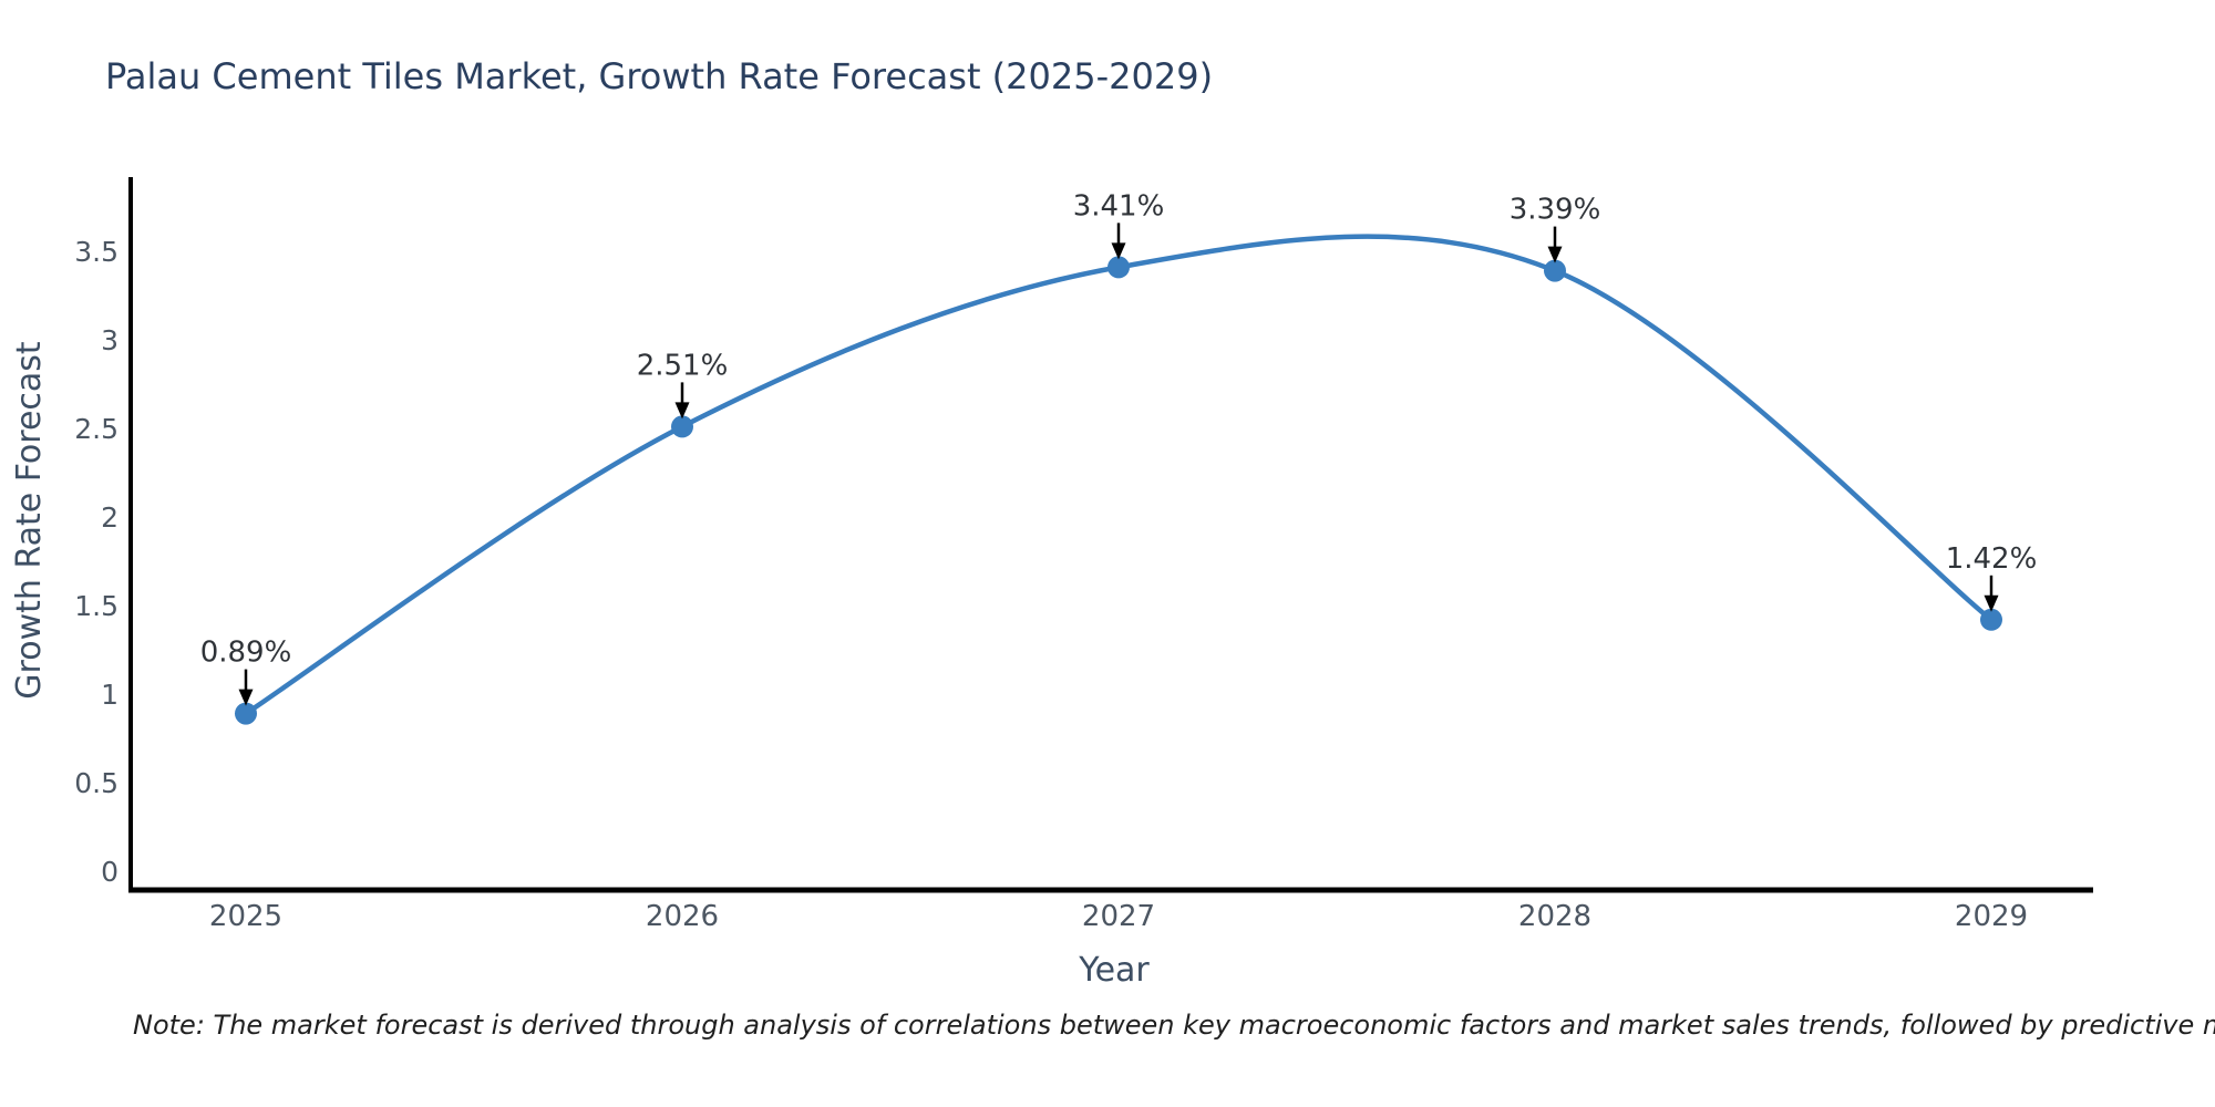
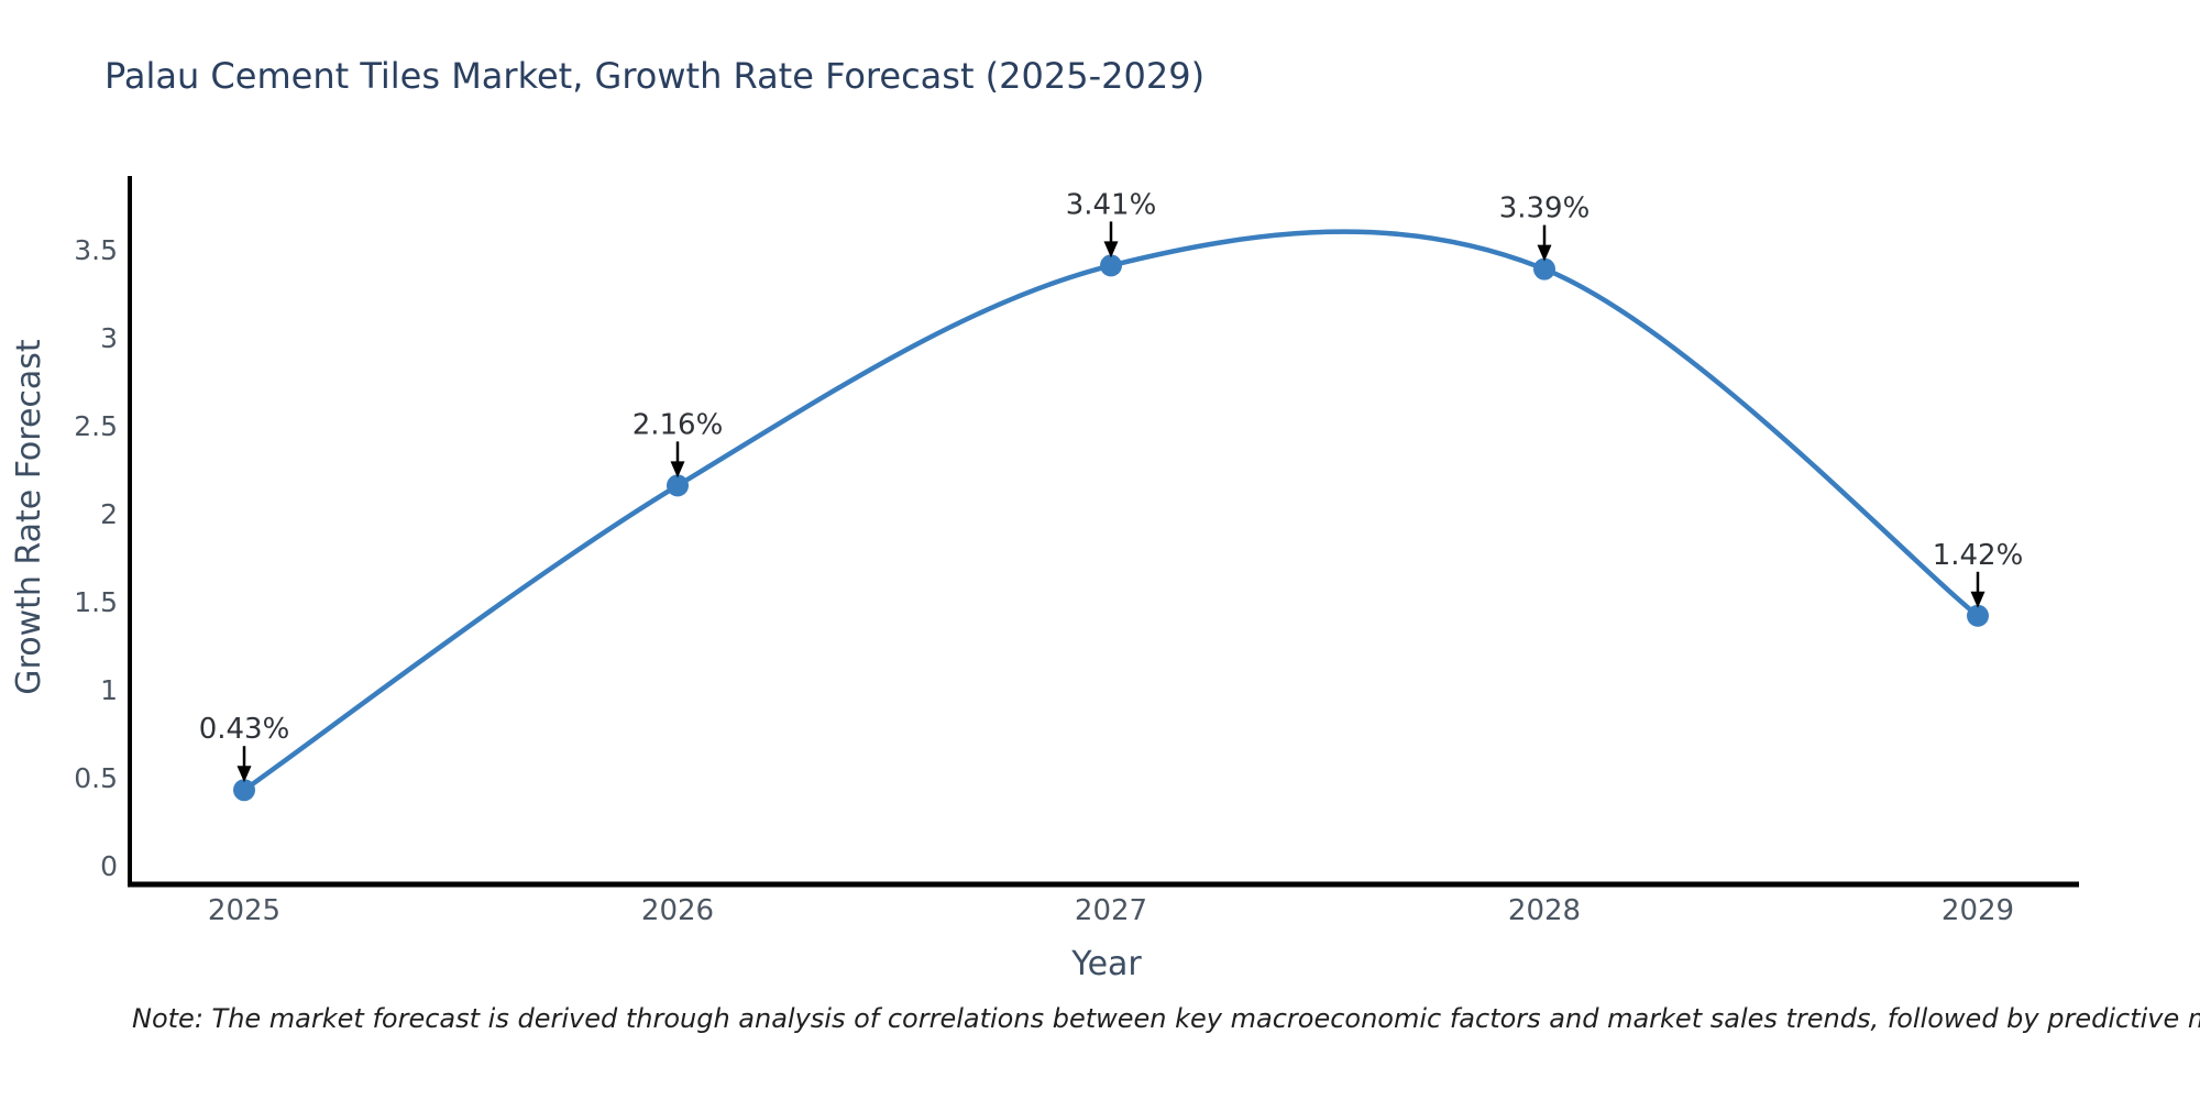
2025: 0.89% -> 0.43%
2026: 2.51% -> 2.16%
